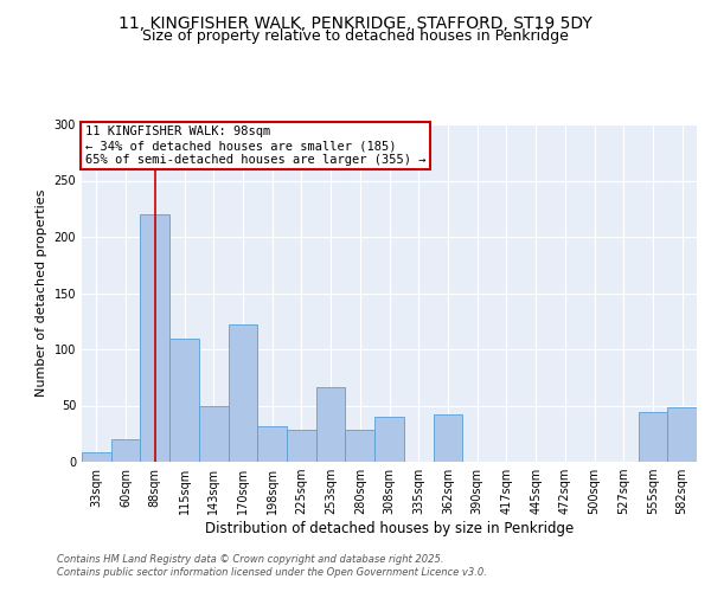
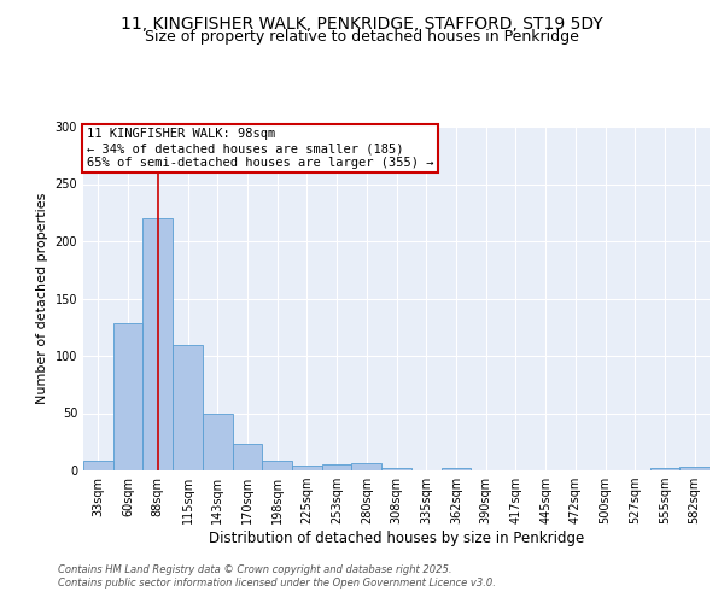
60sqm: 20 -> 128
170sqm: 122 -> 23
198sqm: 32 -> 8
225sqm: 28 -> 4
253sqm: 66 -> 5
280sqm: 28 -> 6
308sqm: 40 -> 2
362sqm: 42 -> 2
555sqm: 44 -> 2
582sqm: 48 -> 3
